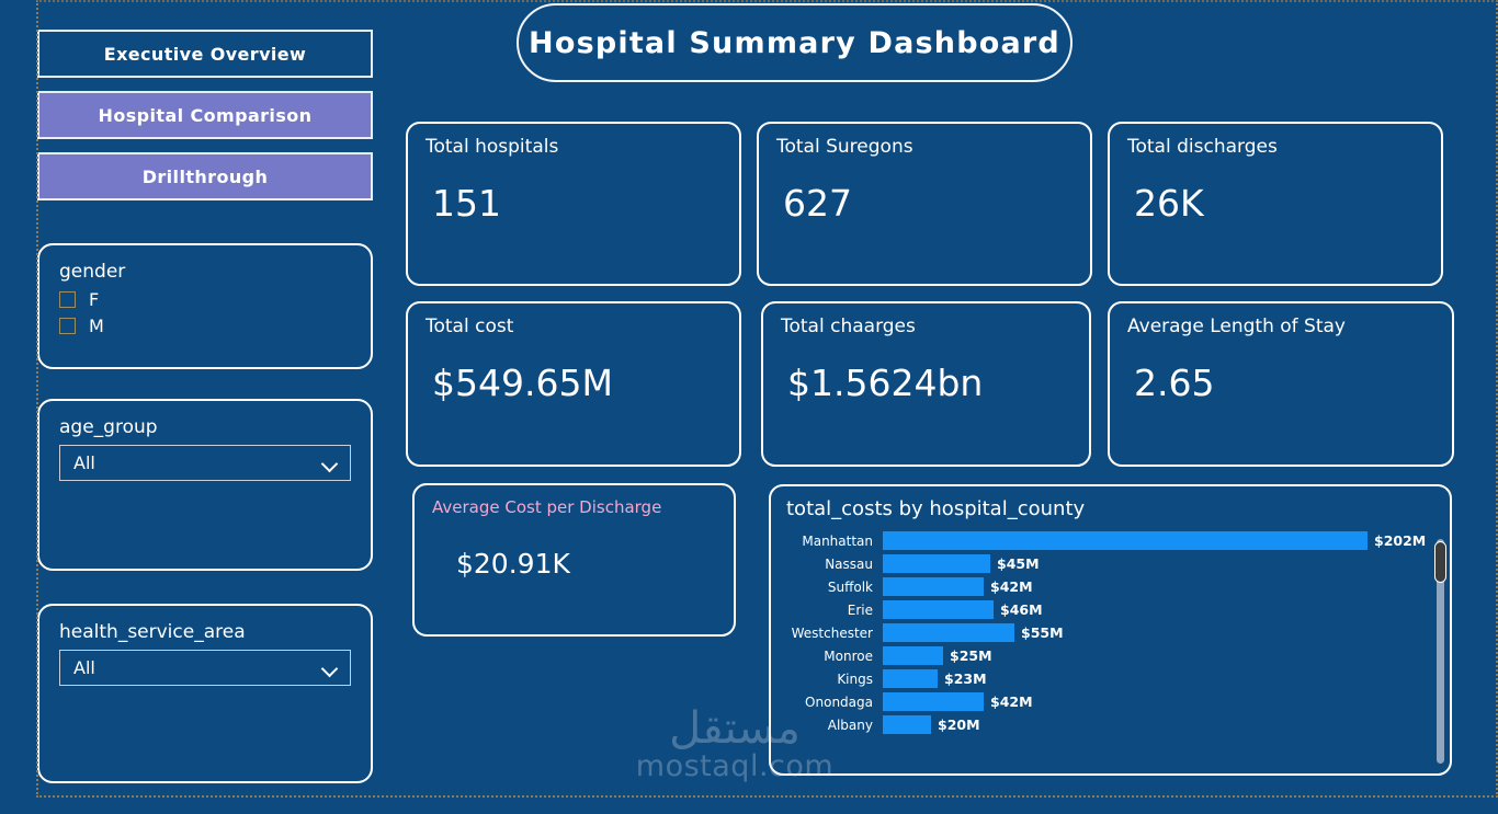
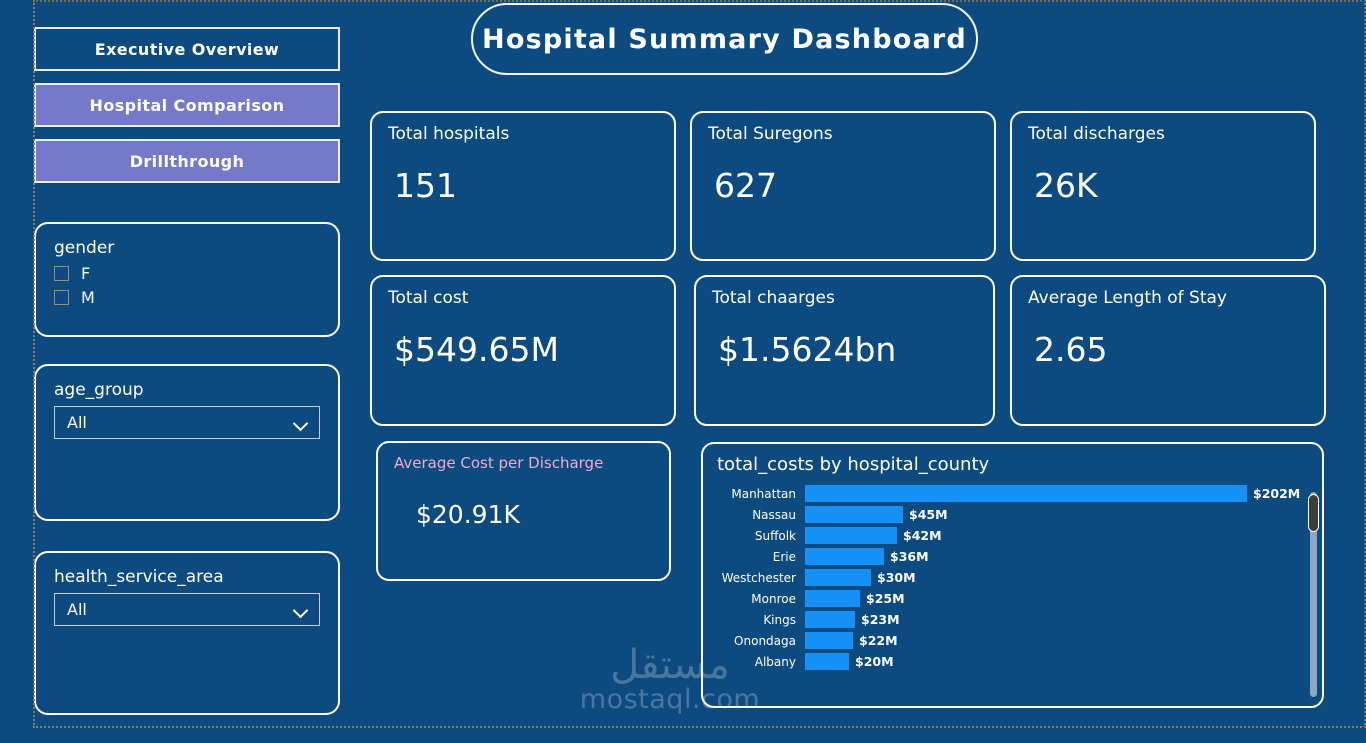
Erie: $46M -> $36M
Westchester: $55M -> $30M
Onondaga: $42M -> $22M
